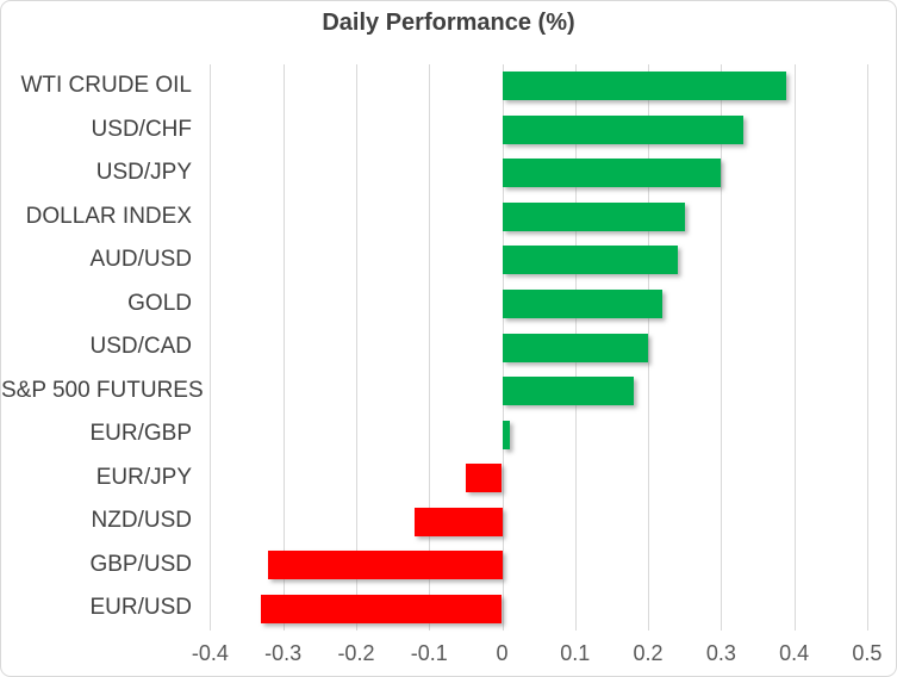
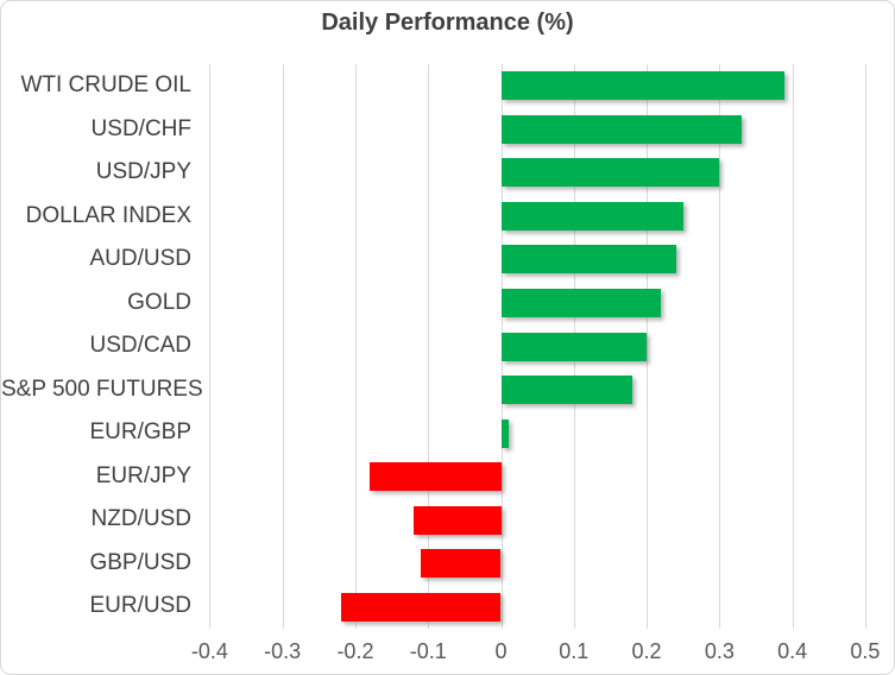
EUR/JPY: -0.05 -> -0.18
GBP/USD: -0.32 -> -0.11
EUR/USD: -0.33 -> -0.22
